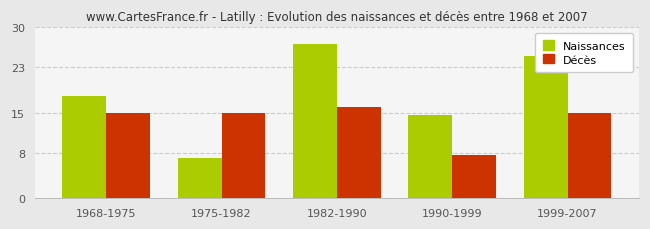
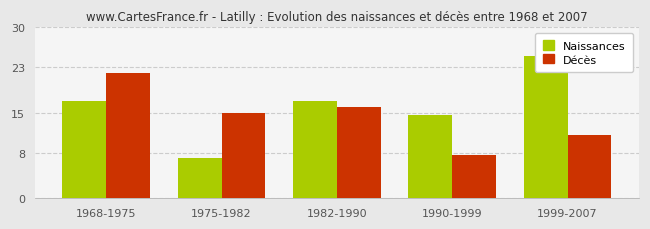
Naissances/1968-1975: 18.0 -> 17.0
Décès/1968-1975: 15.0 -> 22.0
Naissances/1982-1990: 27.0 -> 17.0
Décès/1999-2007: 15.0 -> 11.0
